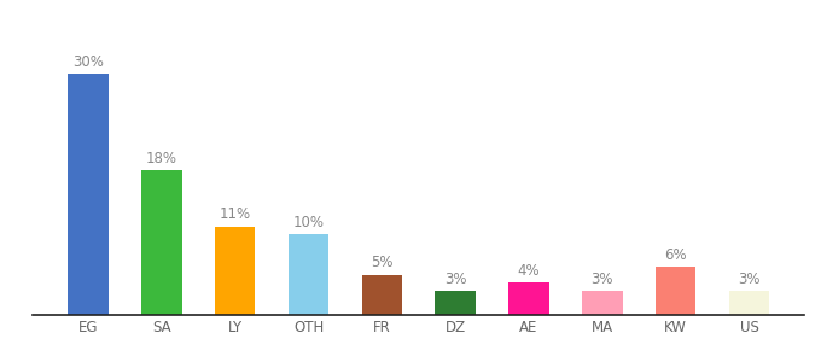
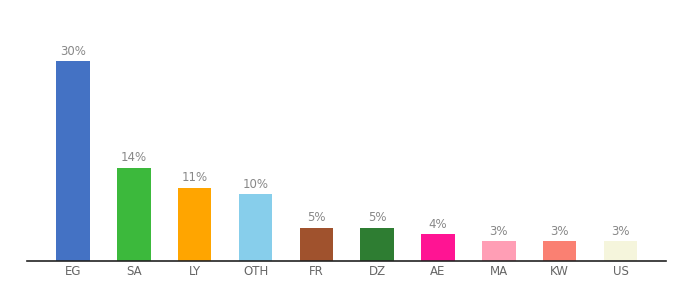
SA: 18% -> 14%
DZ: 3% -> 5%
KW: 6% -> 3%
